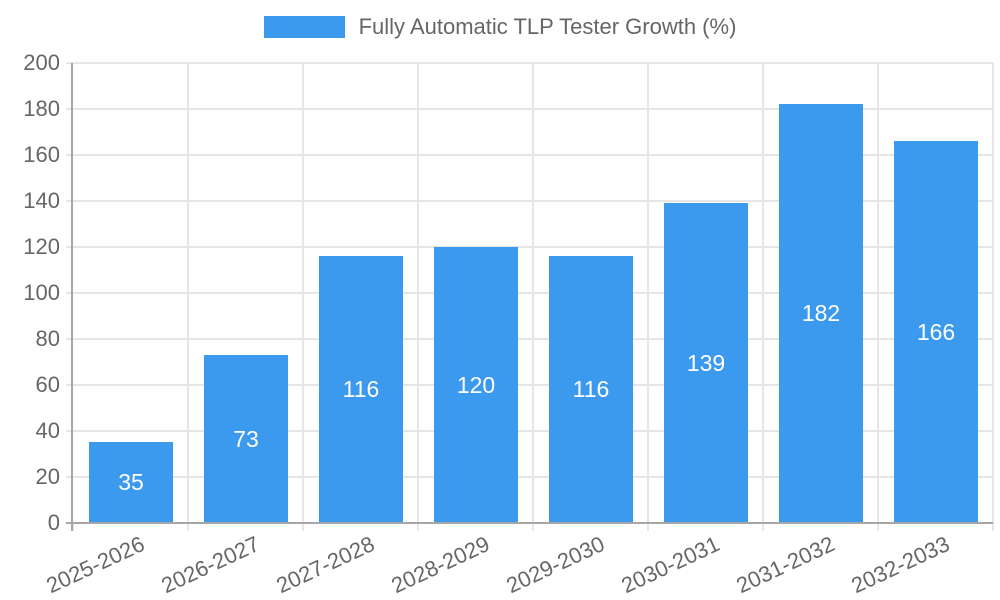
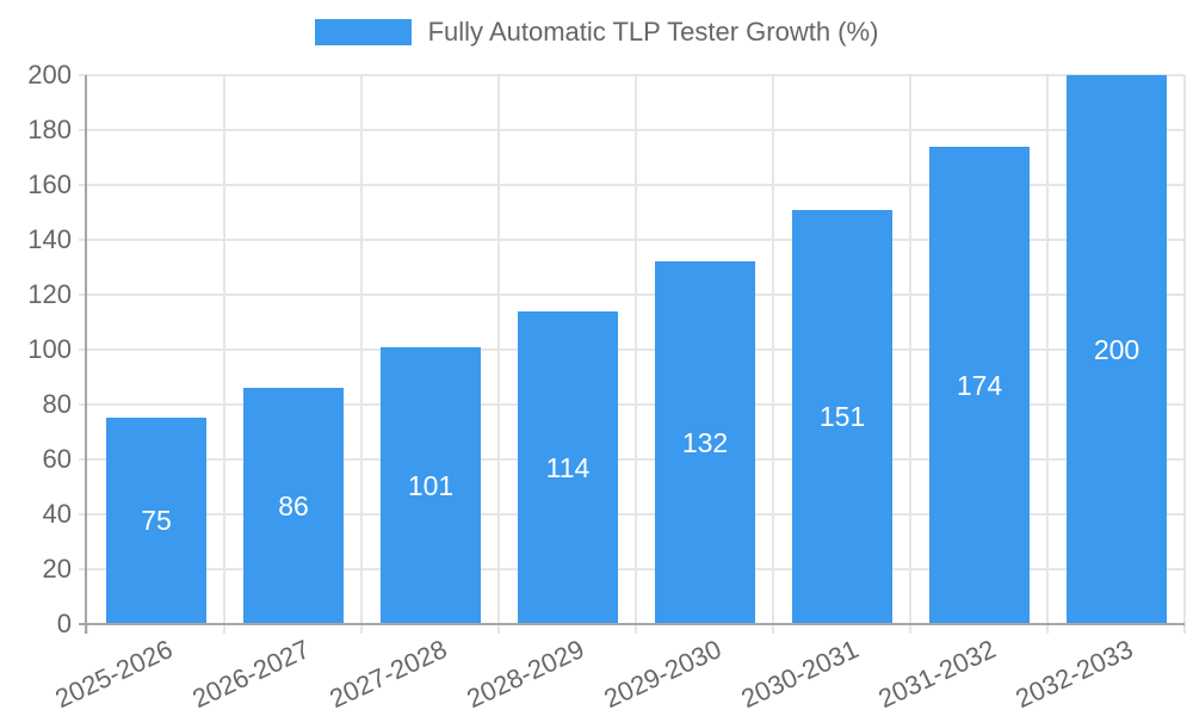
2025-2026: 35 -> 75
2026-2027: 73 -> 86
2027-2028: 116 -> 101
2028-2029: 120 -> 114
2029-2030: 116 -> 132
2030-2031: 139 -> 151
2031-2032: 182 -> 174
2032-2033: 166 -> 200
